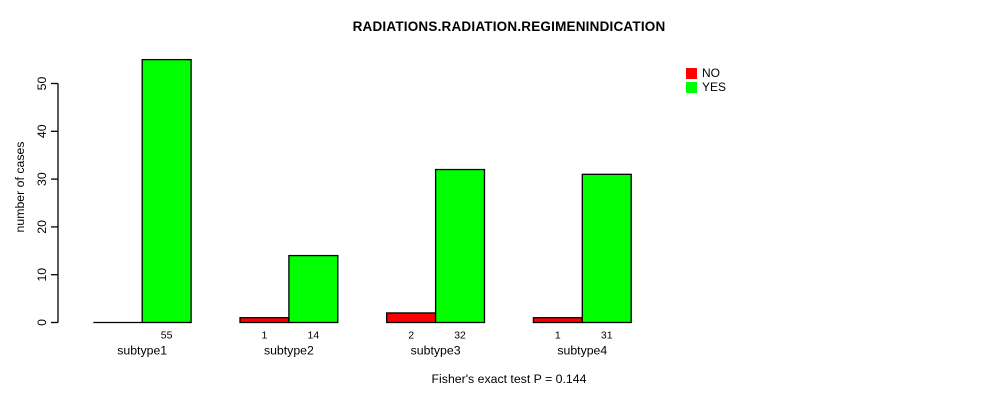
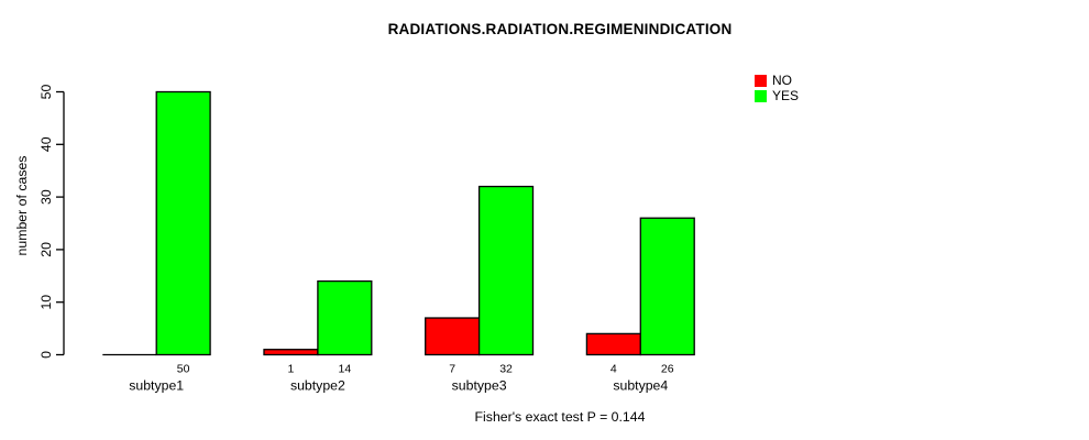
YES/subtype1: 55 -> 50
NO/subtype3: 2 -> 7
NO/subtype4: 1 -> 4
YES/subtype4: 31 -> 26
